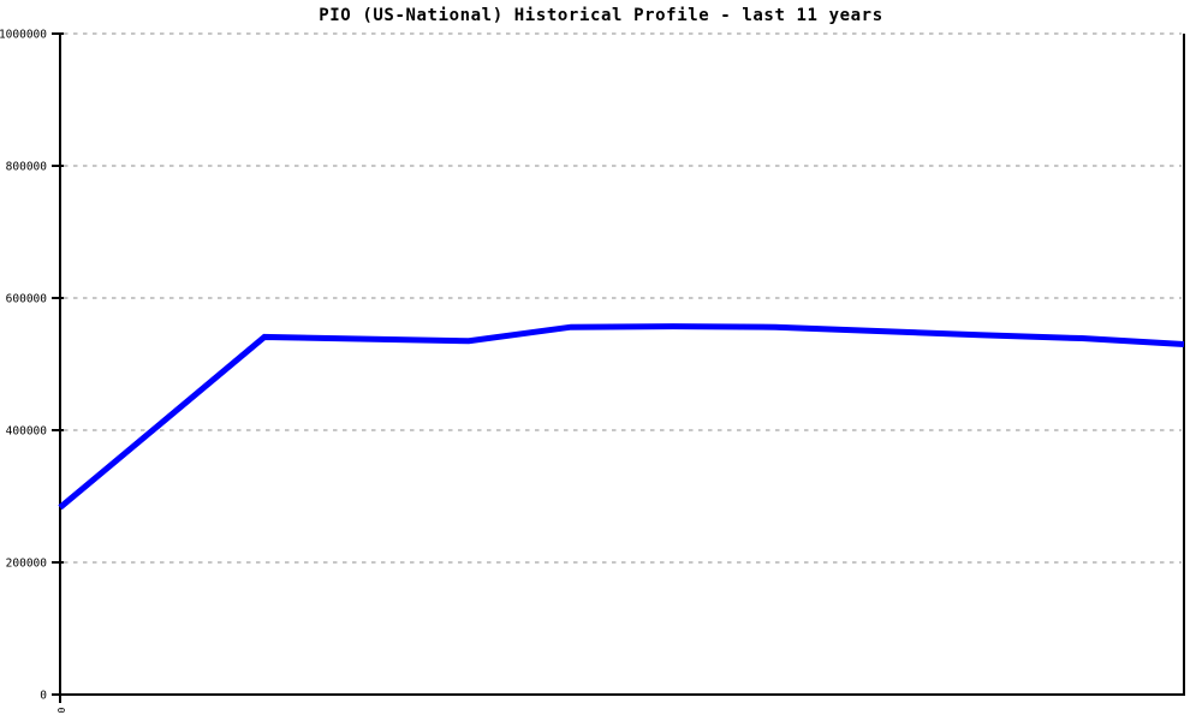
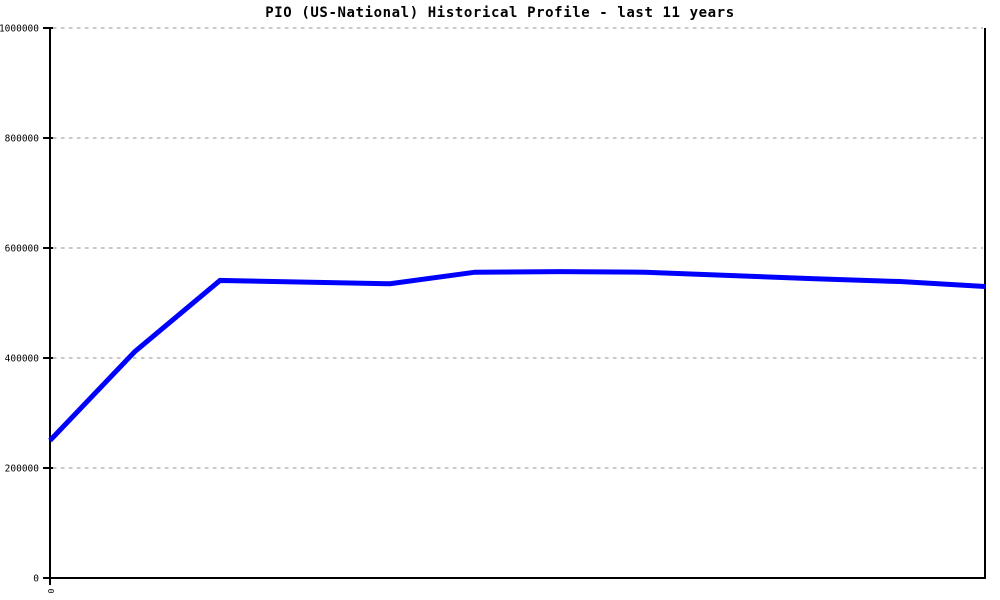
0: 280000 -> 250000
